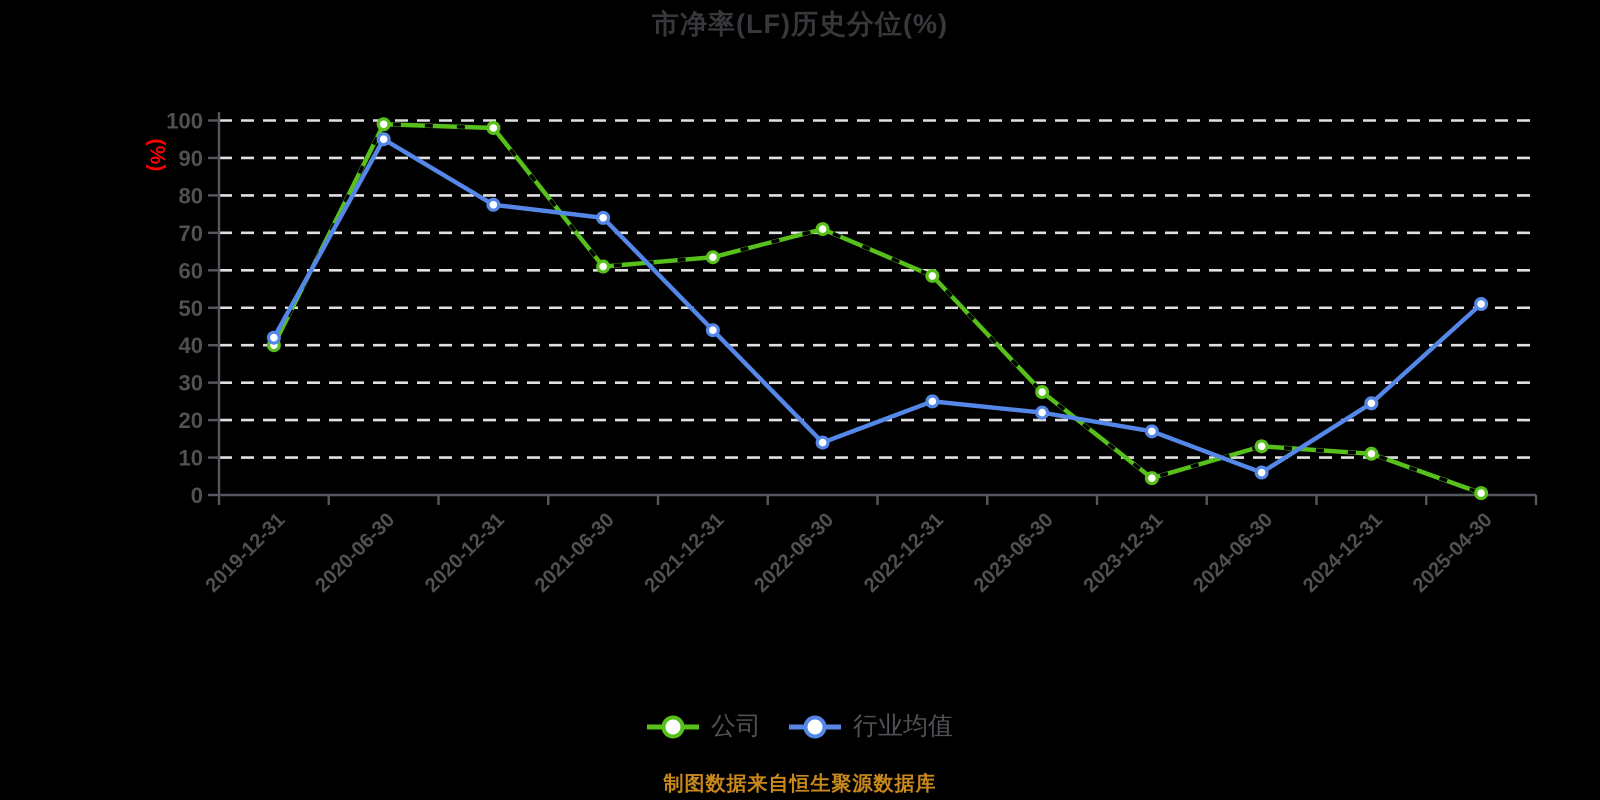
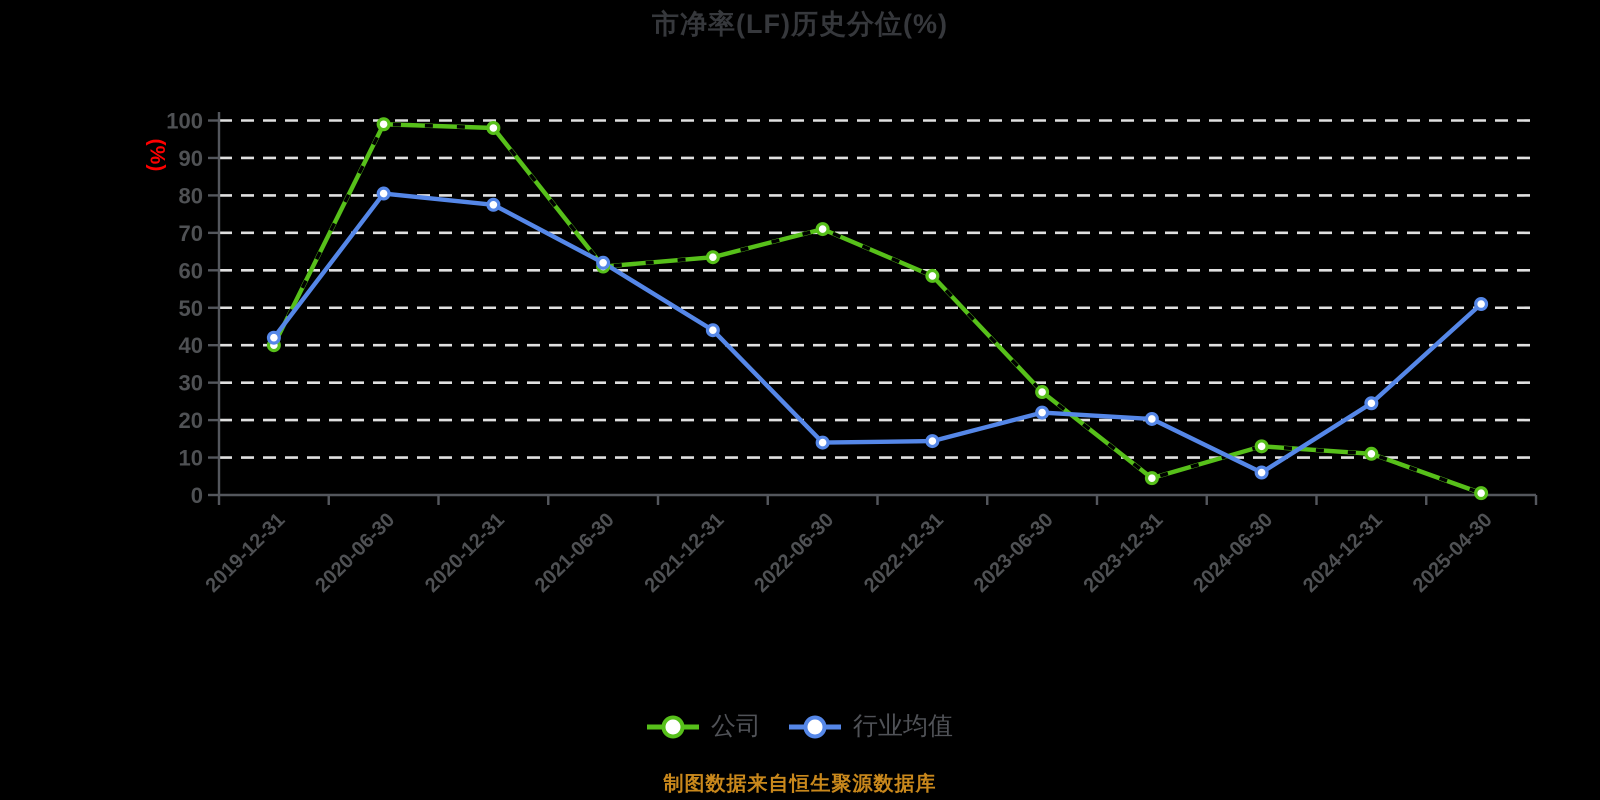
行业均值/2020-06-30: 95 -> 80
行业均值/2021-06-30: 74 -> 62
行业均值/2022-12-31: 25 -> 14
行业均值/2023-12-31: 17 -> 20
